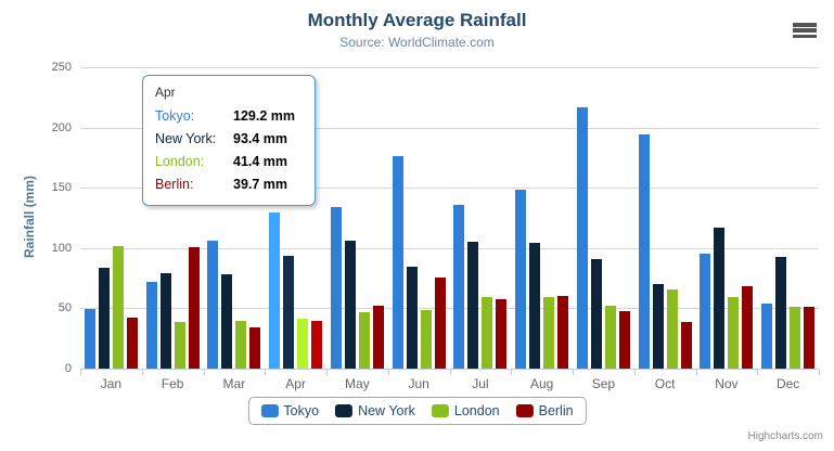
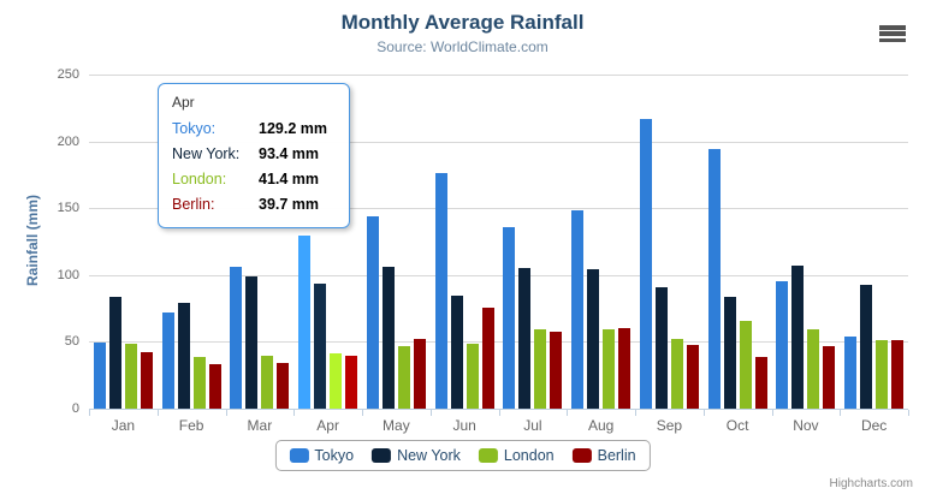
London/Jan: 102 -> 49
Berlin/Feb: 101 -> 33
New York/Mar: 78 -> 98
Tokyo/May: 134 -> 144
New York/Oct: 70 -> 84
New York/Nov: 117 -> 107
Berlin/Nov: 68 -> 47
